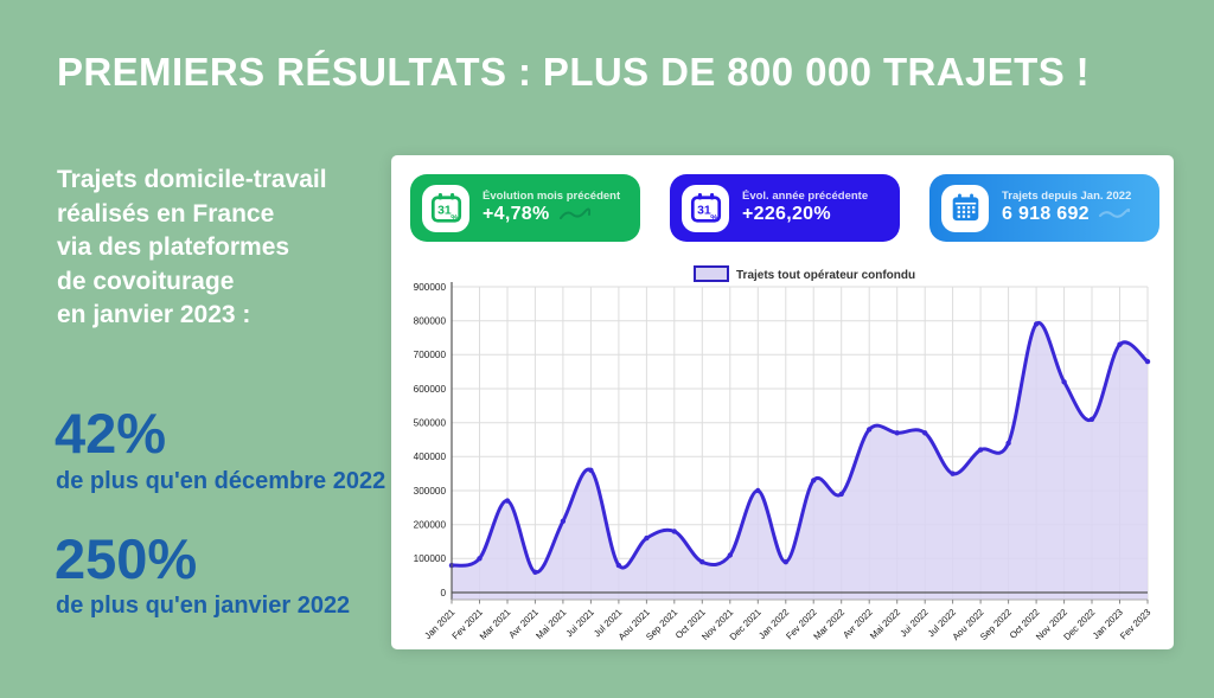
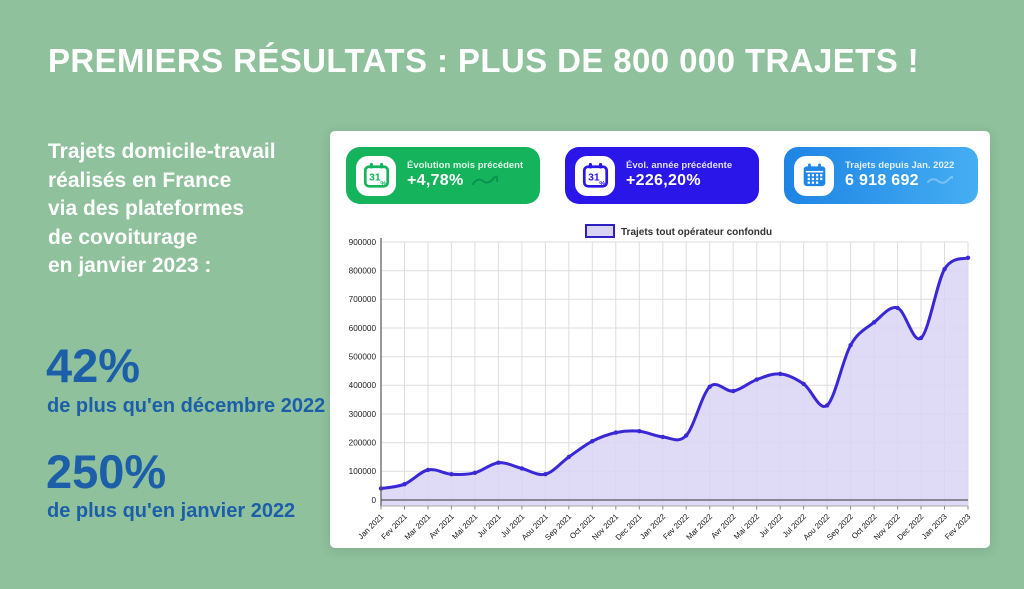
Jan 2021: 80000 -> 40000
Fev 2021: 100000 -> 60000
Mar 2021: 270000 -> 100000
Avr 2021: 60000 -> 90000
Mai 2021: 210000 -> 100000
Jui 2021: 360000 -> 130000
Jul 2021: 80000 -> 110000
Aou 2021: 160000 -> 90000
Sep 2021: 180000 -> 150000
Oct 2021: 90000 -> 200000
Nov 2021: 110000 -> 240000
Dec 2021: 300000 -> 240000
Jan 2022: 90000 -> 220000
Fev 2022: 330000 -> 220000
Mar 2022: 290000 -> 400000
Avr 2022: 480000 -> 380000
Mai 2022: 470000 -> 420000
Jui 2022: 470000 -> 440000
Jul 2022: 350000 -> 400000
Aou 2022: 420000 -> 330000
Sep 2022: 440000 -> 540000
Oct 2022: 790000 -> 620000
Nov 2022: 620000 -> 670000
Dec 2022: 510000 -> 560000
Jan 2023: 730000 -> 800000
Fev 2023: 680000 -> 840000
